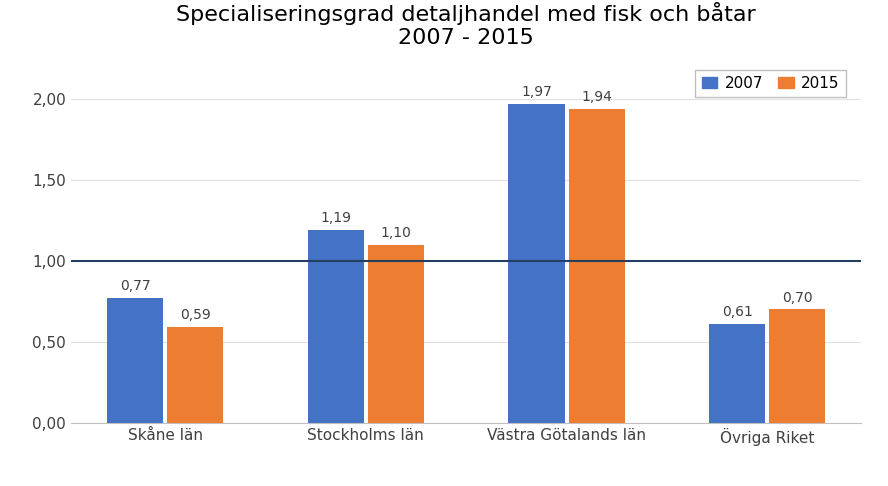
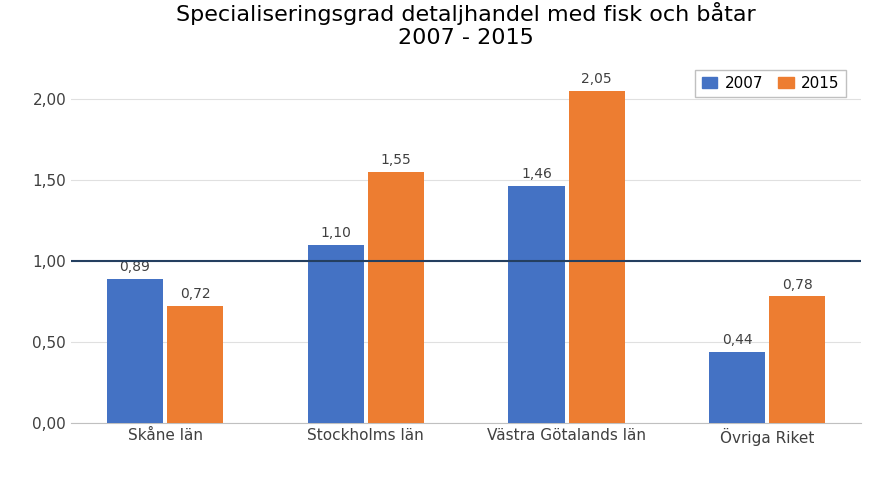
2007/Skåne län: 0,77 -> 0,89
2015/Skåne län: 0,59 -> 0,72
2007/Stockholms län: 1,19 -> 1,10
2015/Stockholms län: 1,10 -> 1,55
2007/Västra Götalands län: 1,97 -> 1,46
2015/Västra Götalands län: 1,94 -> 2,05
2007/Övriga Riket: 0,61 -> 0,44
2015/Övriga Riket: 0,70 -> 0,78
